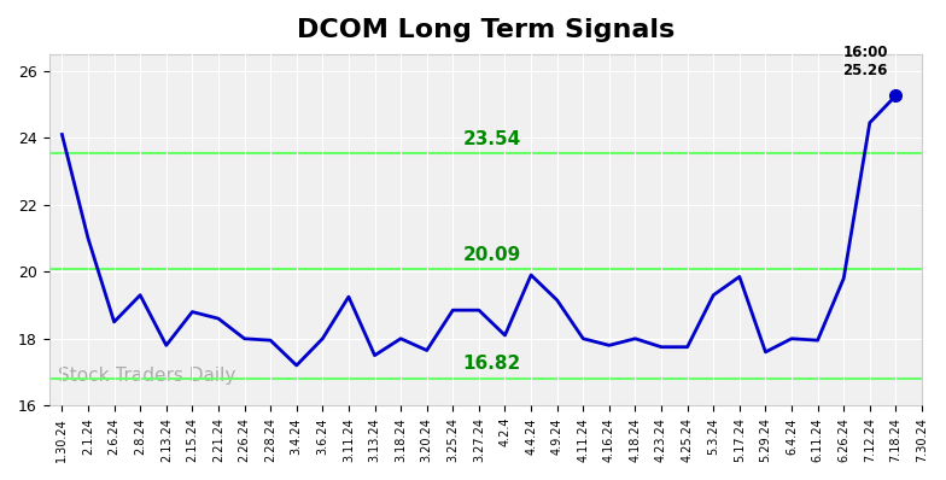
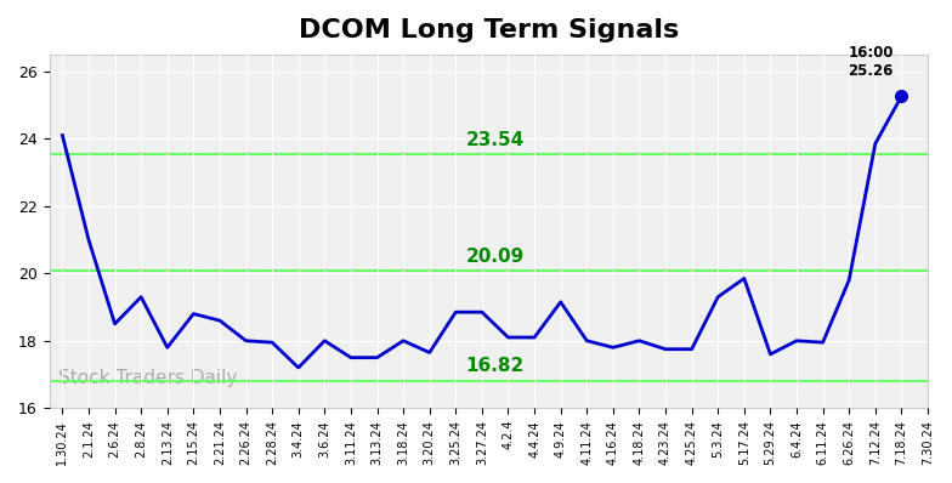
3.11.24: 19.25 -> 17.50
4.4.24: 19.90 -> 18.10
7.12.24: 24.45 -> 23.85
